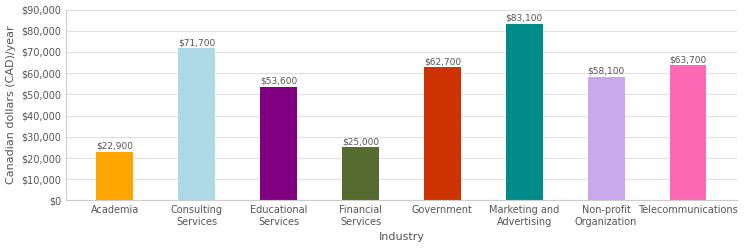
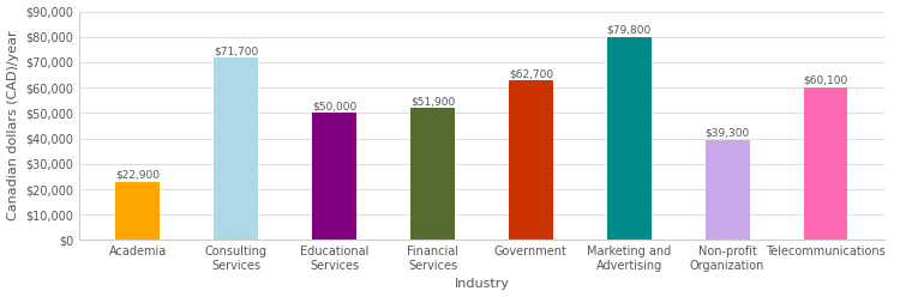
Educational Services: $53,600 -> $50,000
Financial Services: $25,000 -> $51,900
Marketing and Advertising: $83,100 -> $79,800
Non-profit Organization: $58,100 -> $39,300
Telecommunications: $63,700 -> $60,100
